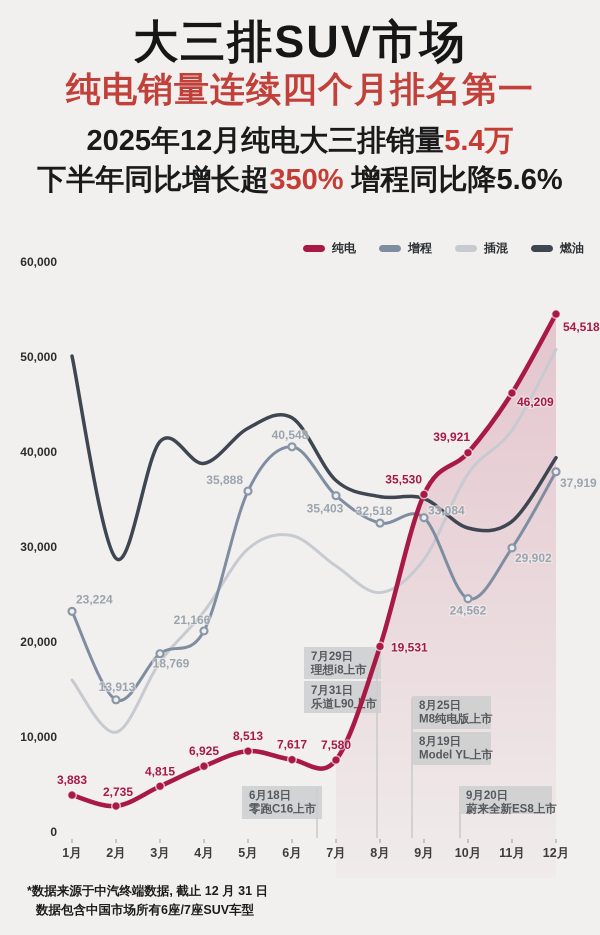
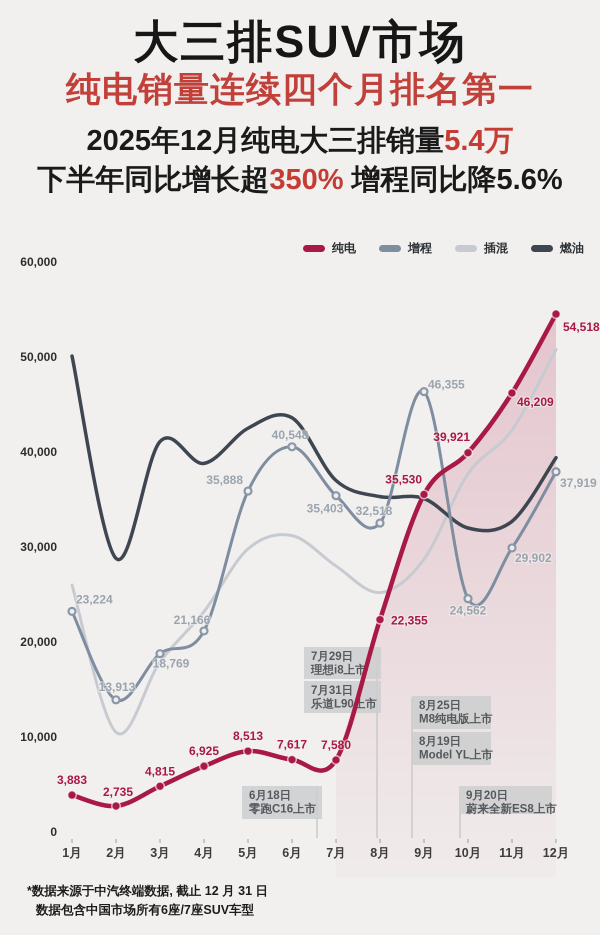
插混/1月: 16000 -> 26000
纯电/8月: 19,531 -> 22,355
增程/9月: 33,084 -> 46,355
